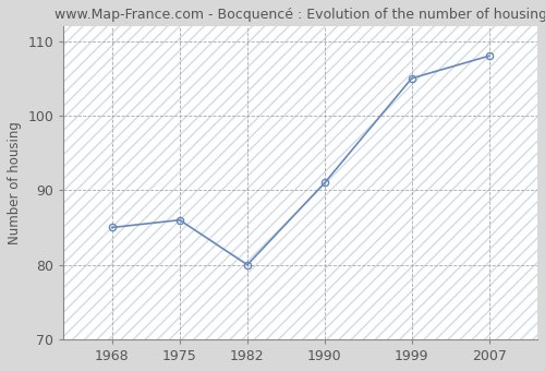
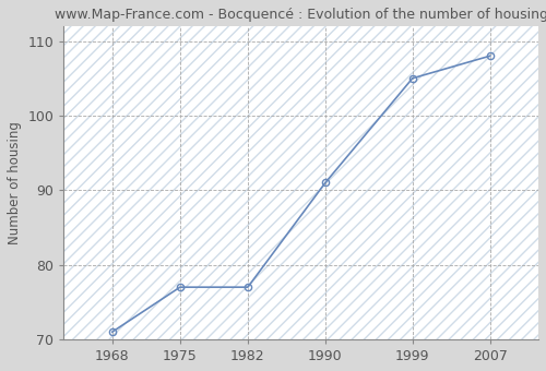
1968: 85 -> 71
1975: 86 -> 77
1982: 80 -> 77
